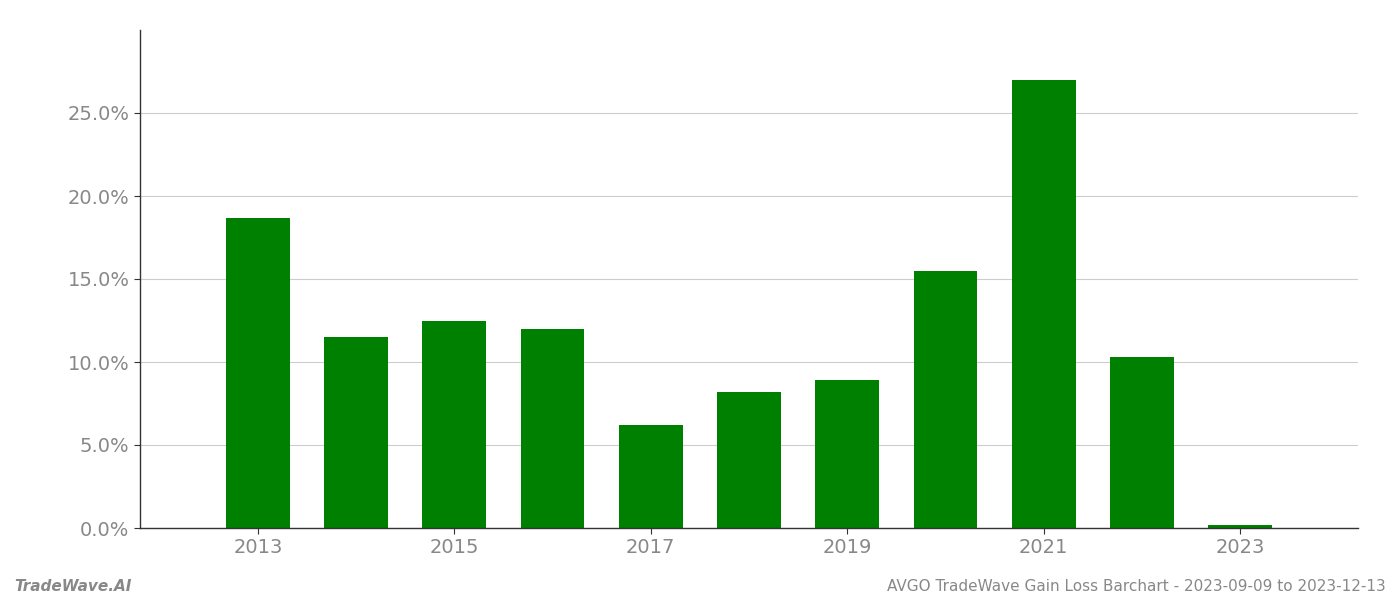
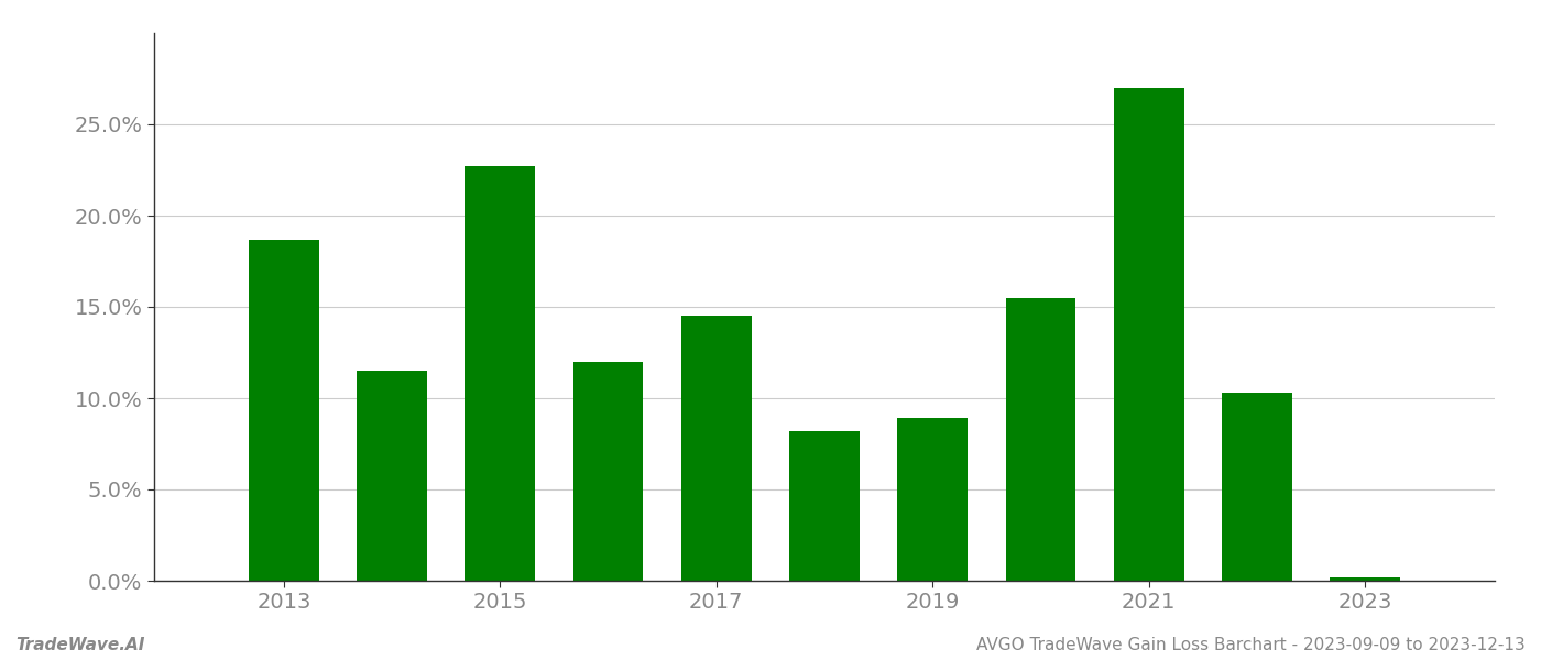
2015: 12.5% -> 22.7%
2017: 6.2% -> 14.5%
